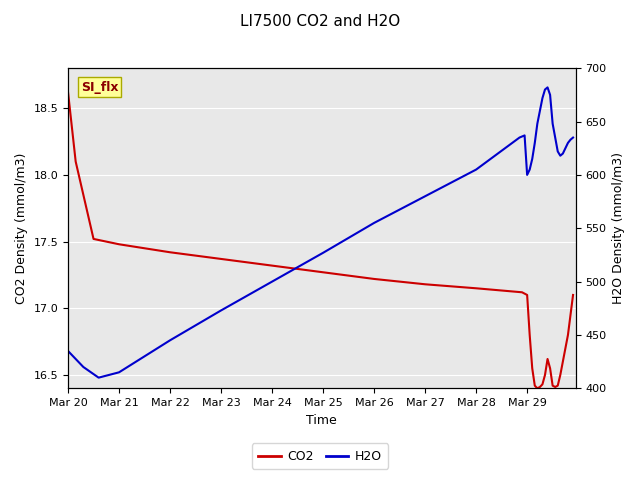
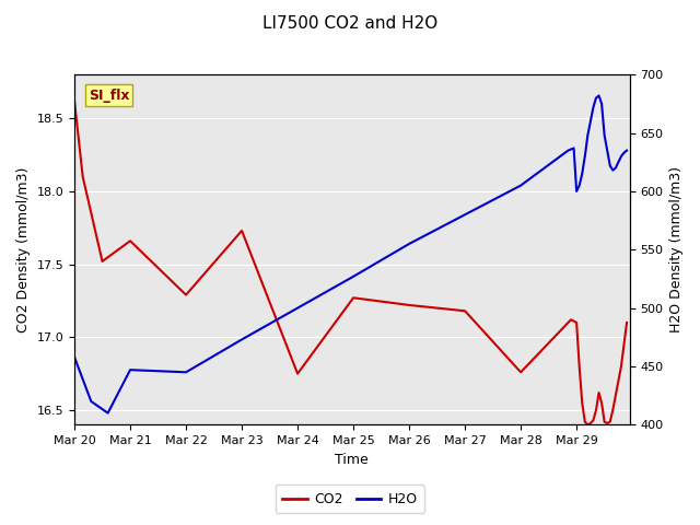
H2O/Mar 20: 435 -> 458
CO2/Mar 21: 17.48 -> 17.66
H2O/Mar 21: 415 -> 447
CO2/Mar 22: 17.42 -> 17.29
CO2/Mar 23: 17.37 -> 17.73
CO2/Mar 24: 17.32 -> 16.75
CO2/Mar 28: 17.15 -> 16.76
